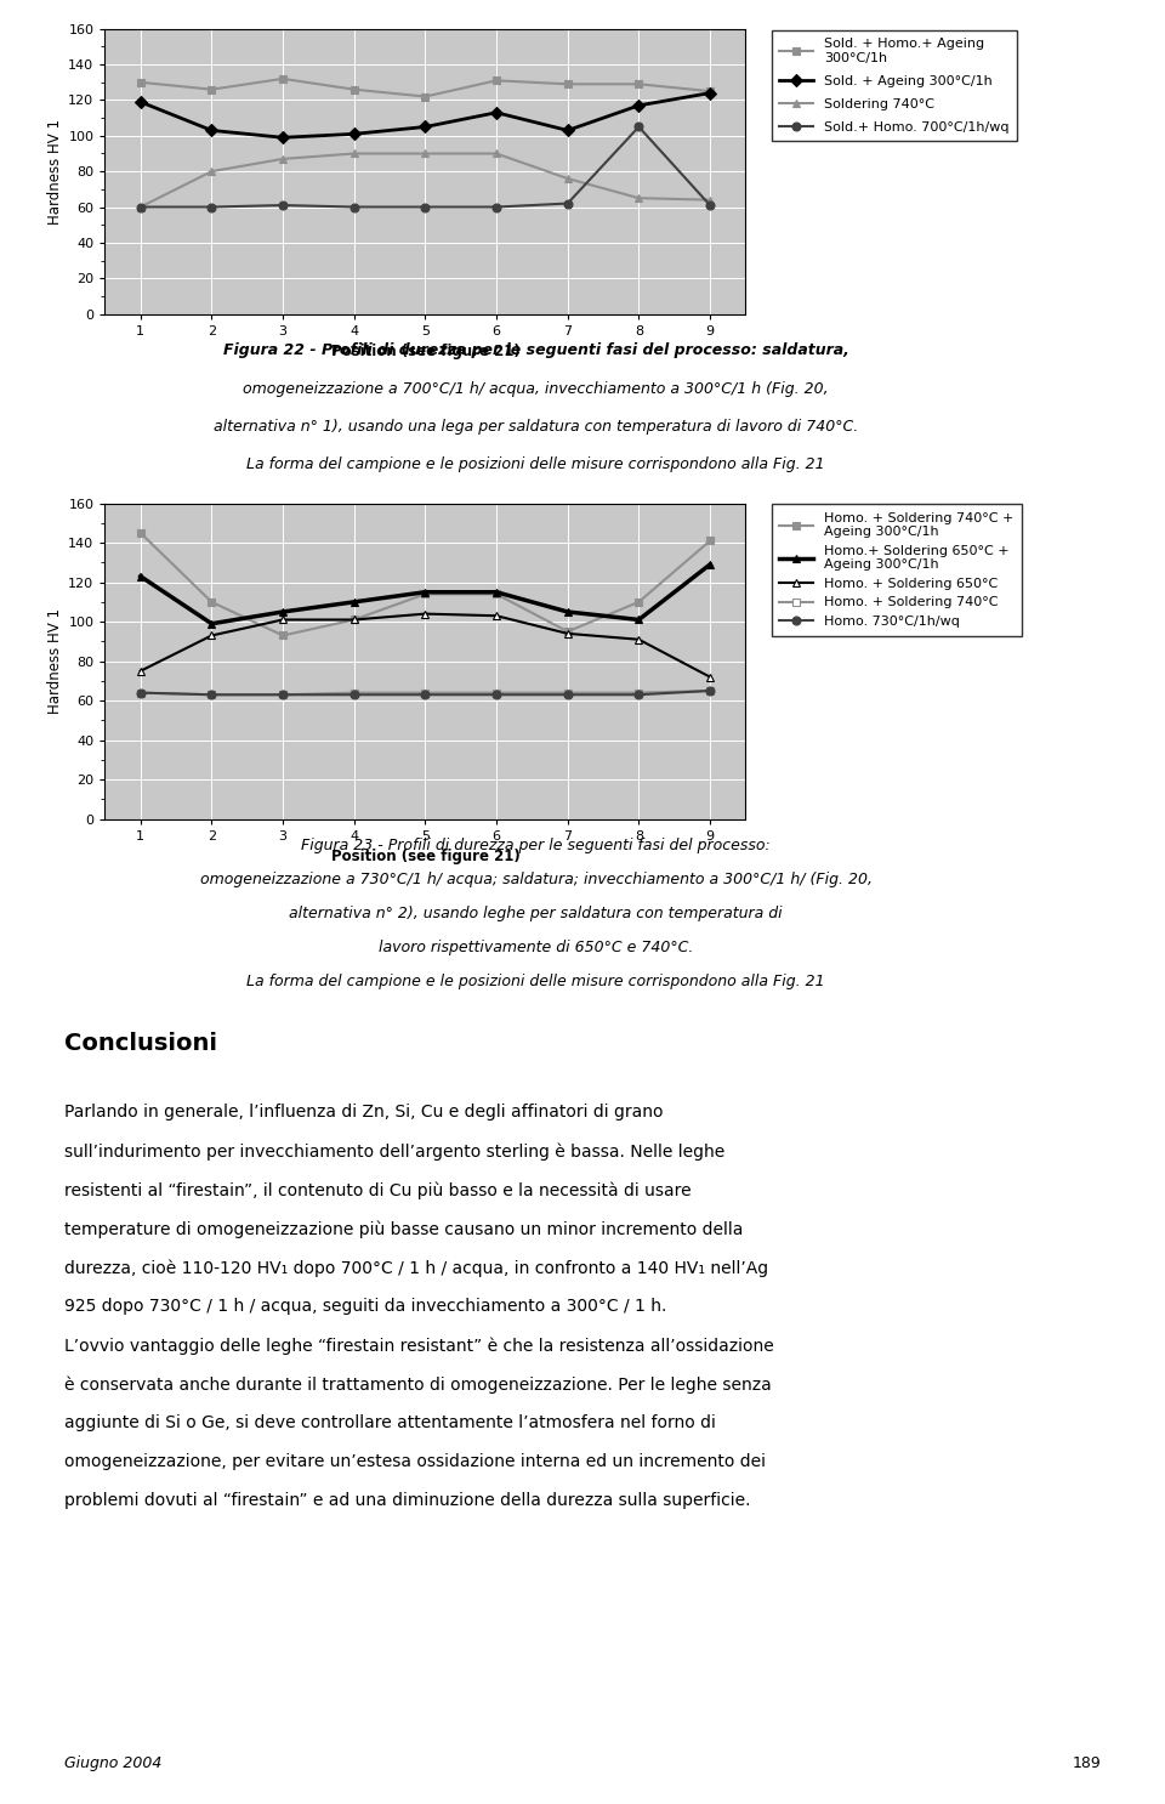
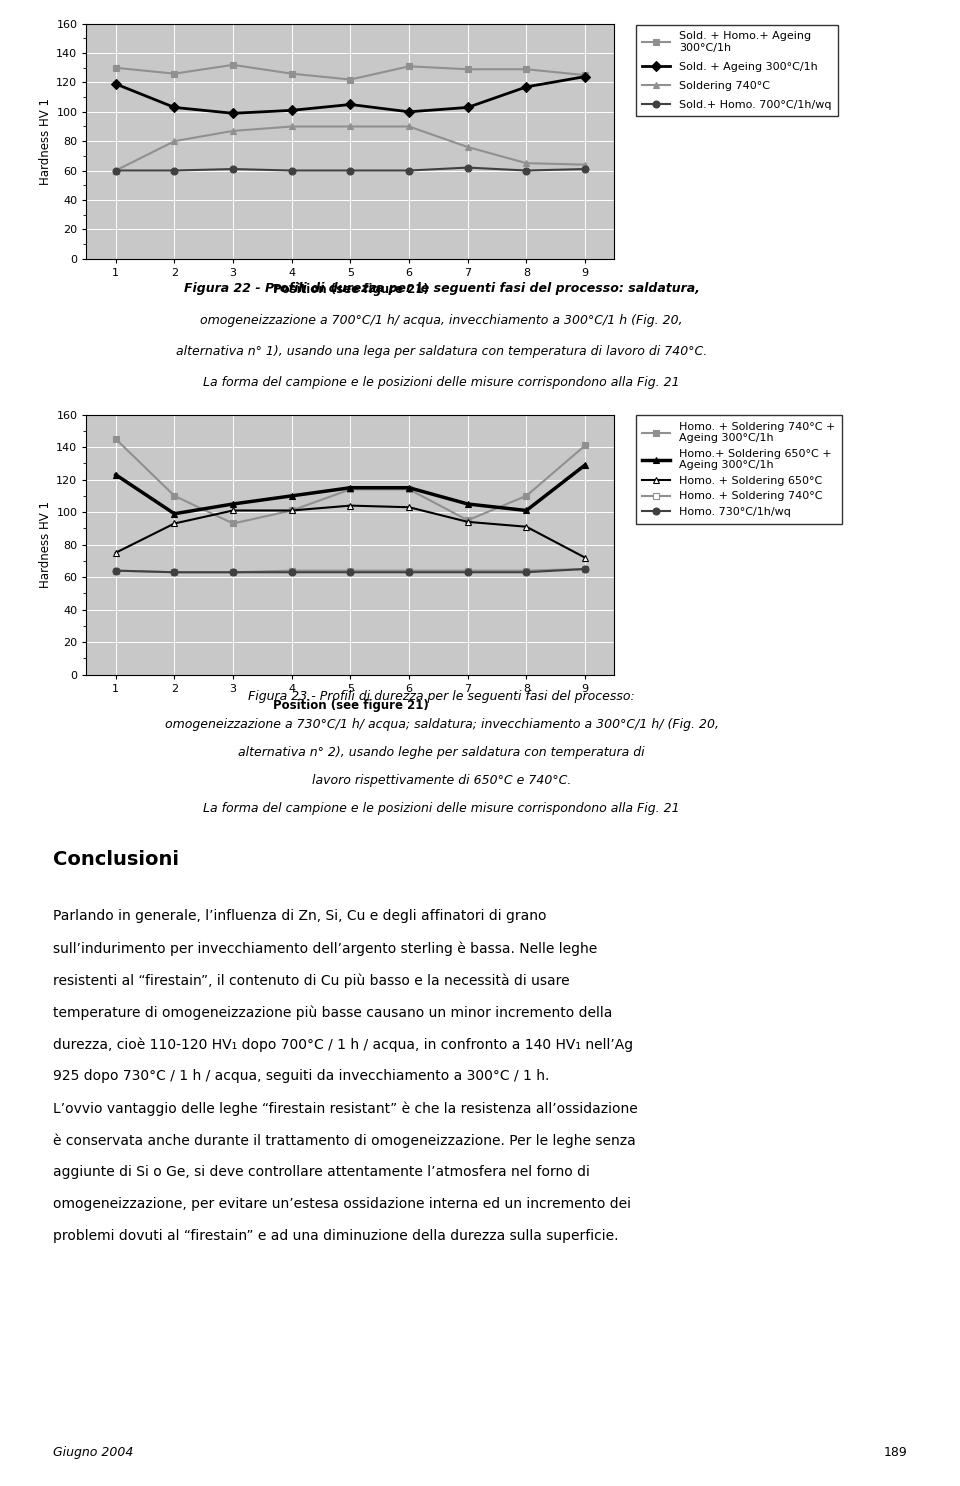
Sold. + Ageing 300°C/1h/6: 113 -> 100
Sold.+ Homo. 700°C/1h/wq/8: 105 -> 60
